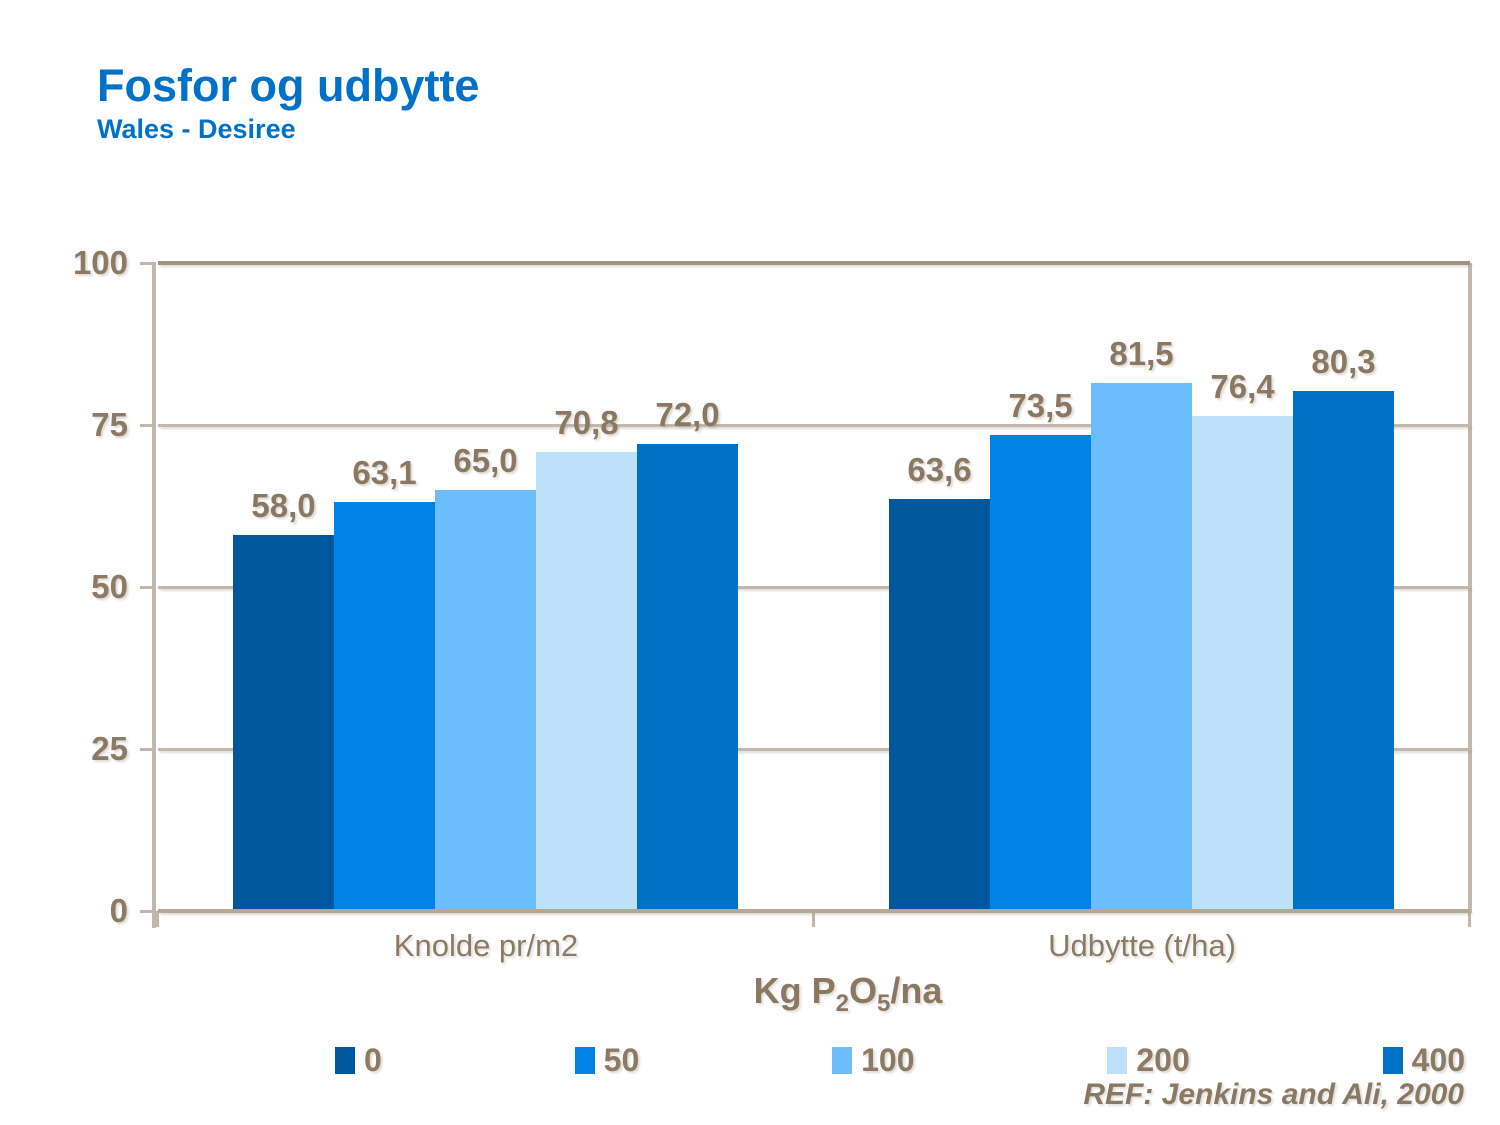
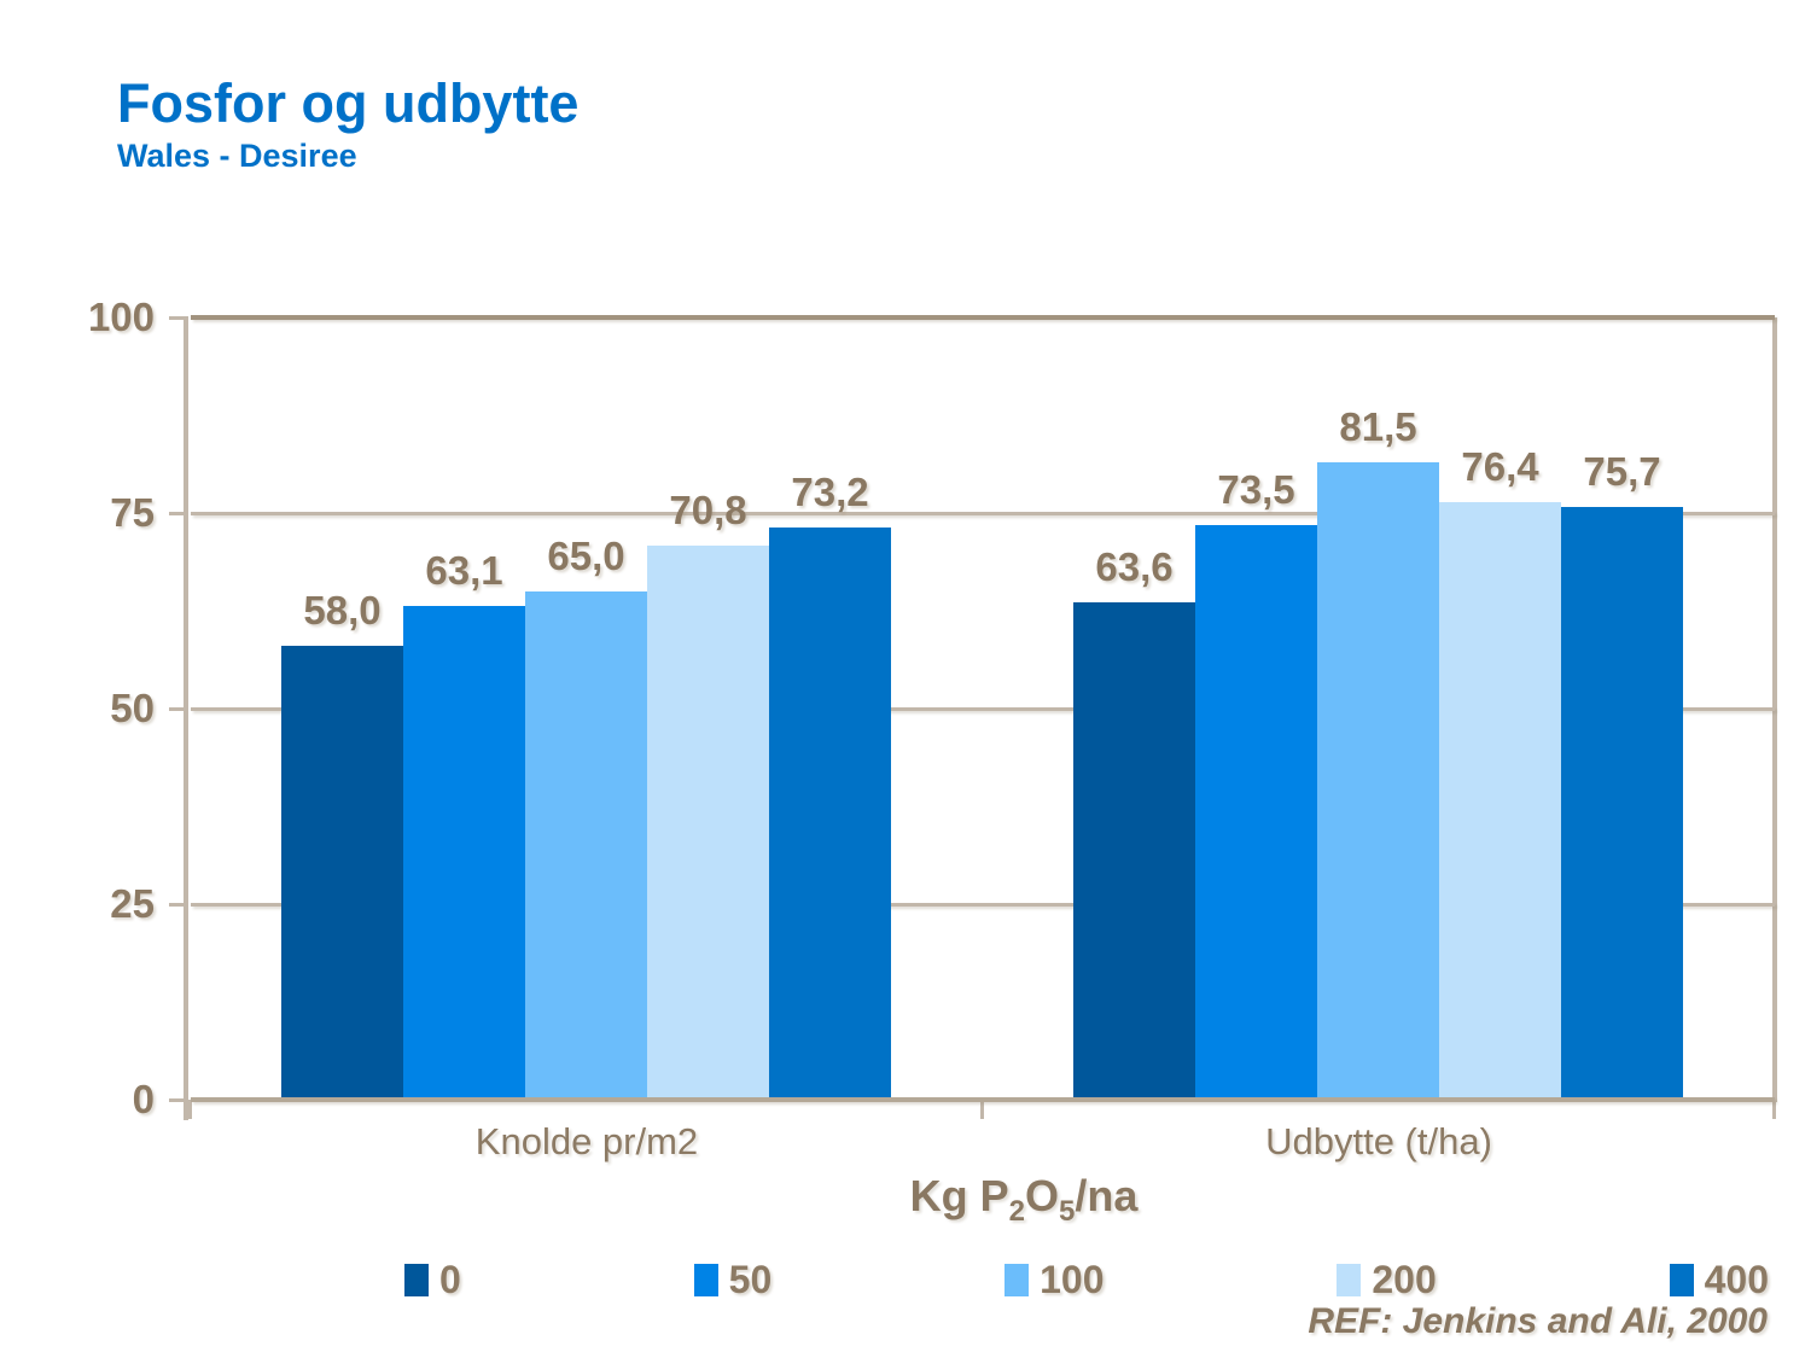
400/Knolde pr/m2: 72,0 -> 73,2
400/Udbytte (t/ha): 80,3 -> 75,7
